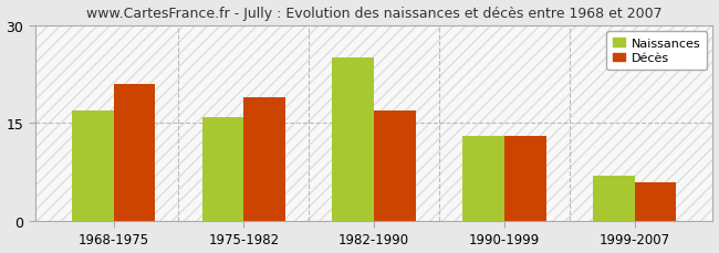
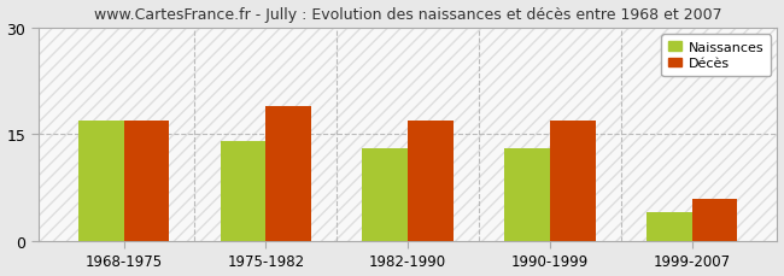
Décès/1968-1975: 21 -> 17
Naissances/1975-1982: 16 -> 14
Naissances/1982-1990: 25 -> 13
Décès/1990-1999: 13 -> 17
Naissances/1999-2007: 7 -> 4
